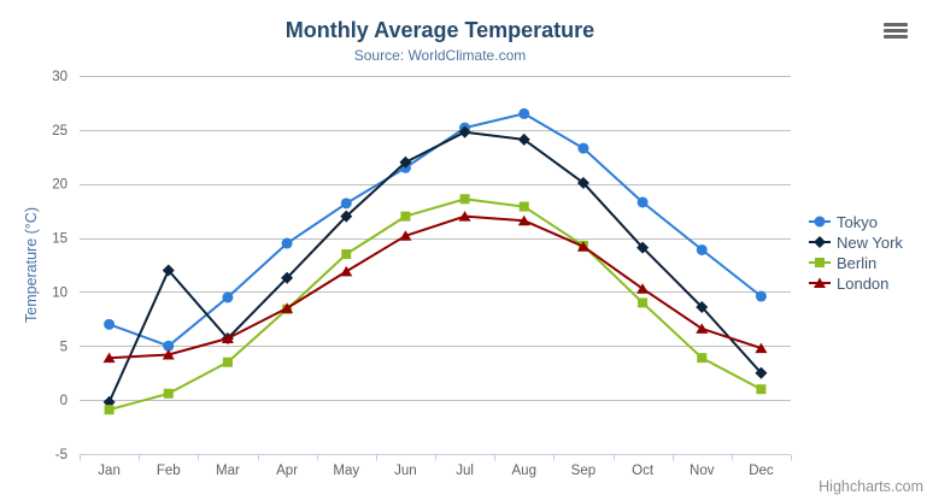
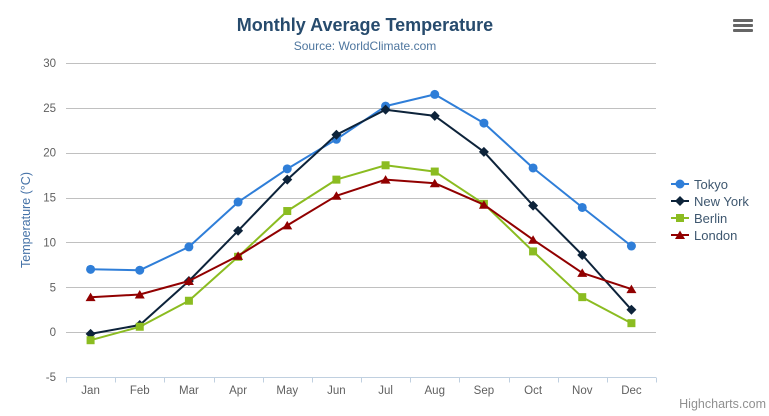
Tokyo/Feb: 5 -> 7
New York/Feb: 12 -> 1
